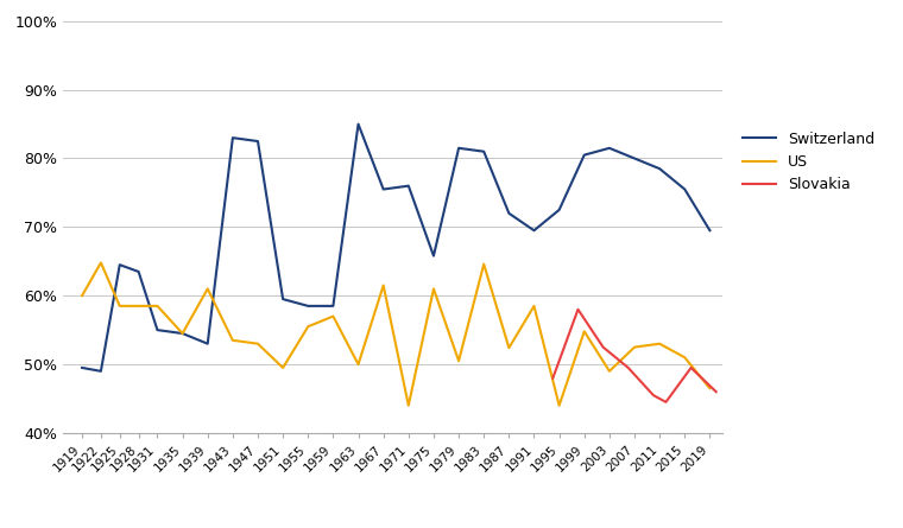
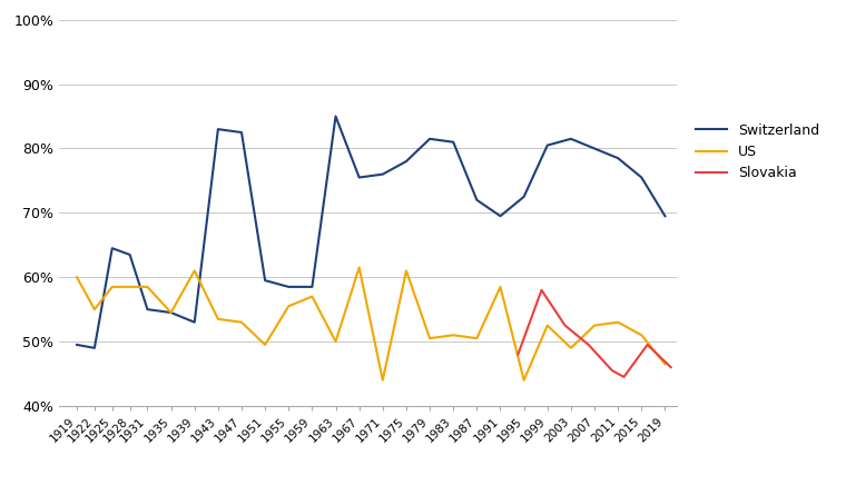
US/1922: 64.8% -> 55.0%
Switzerland/1975: 65.8% -> 78.0%
US/1983: 64.6% -> 51.0%
US/1987: 52.4% -> 50.5%
US/1999: 54.8% -> 52.5%
